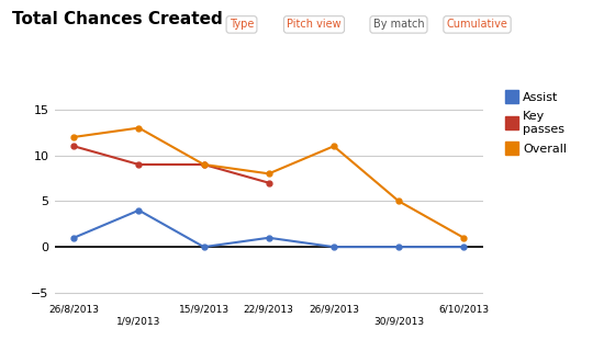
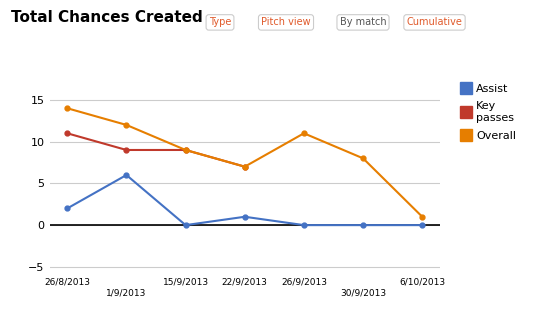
Assist/26/8/2013: 1 -> 2
Overall/26/8/2013: 12 -> 14
Assist/1/9/2013: 4 -> 6
Overall/1/9/2013: 13 -> 12
Overall/22/9/2013: 8 -> 7
Overall/30/9/2013: 5 -> 8
